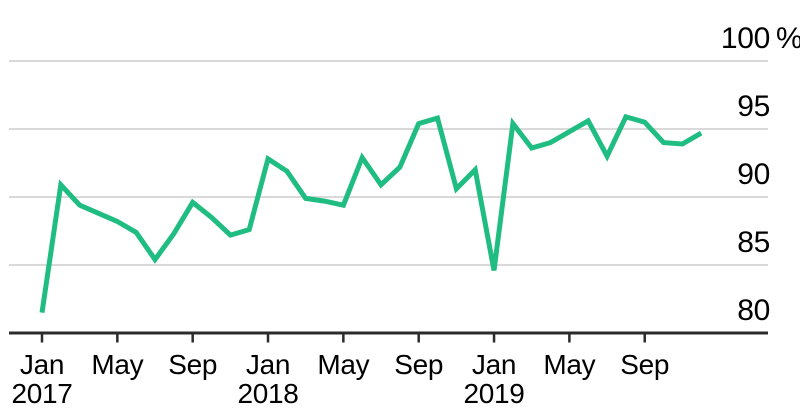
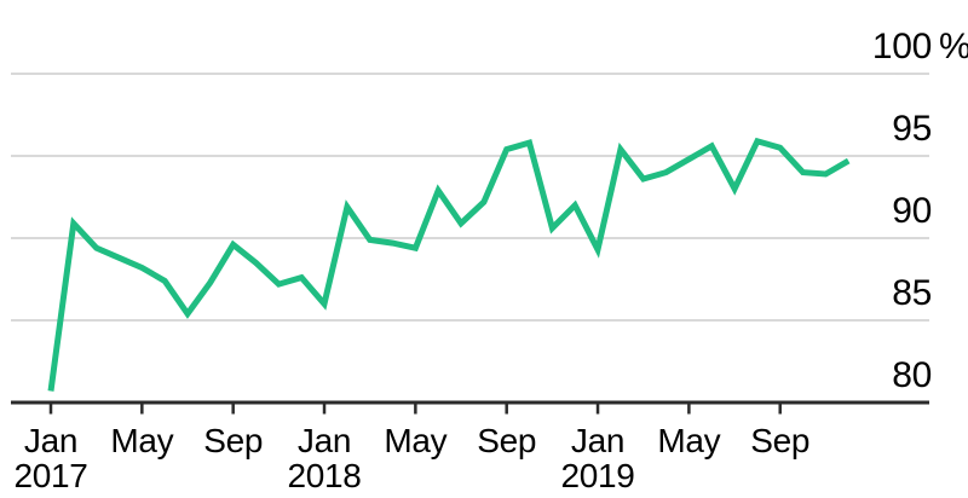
Jan 2017: 81.5 -> 80.7
Jan 2018: 92.8 -> 86.0
Jan 2019: 84.6 -> 89.3
